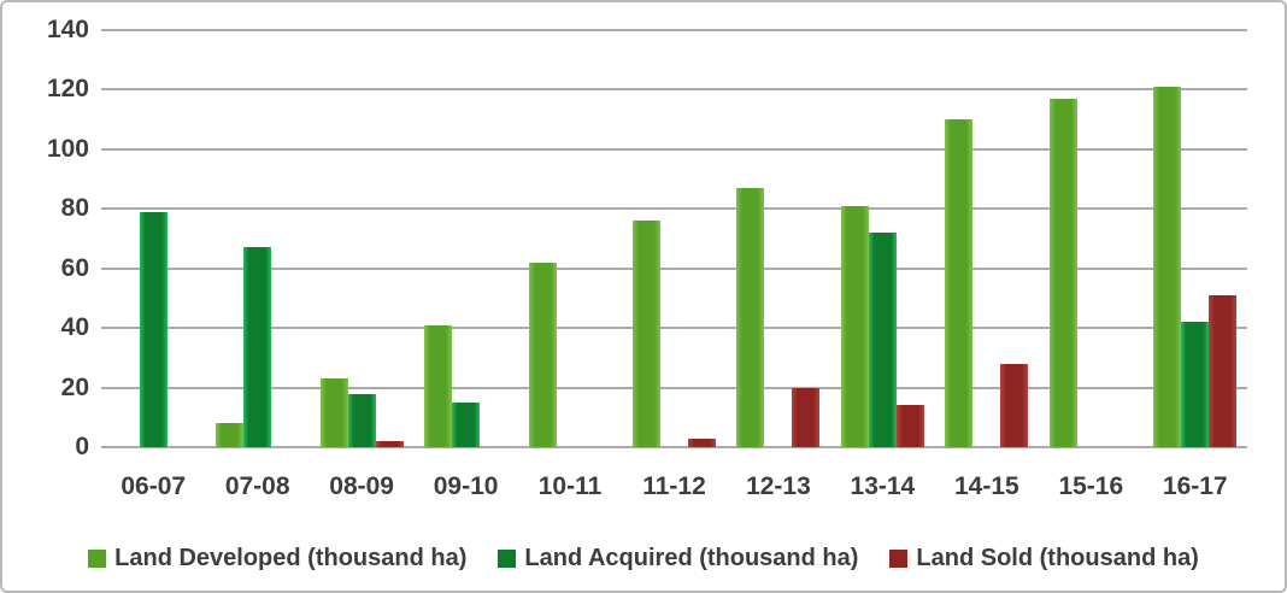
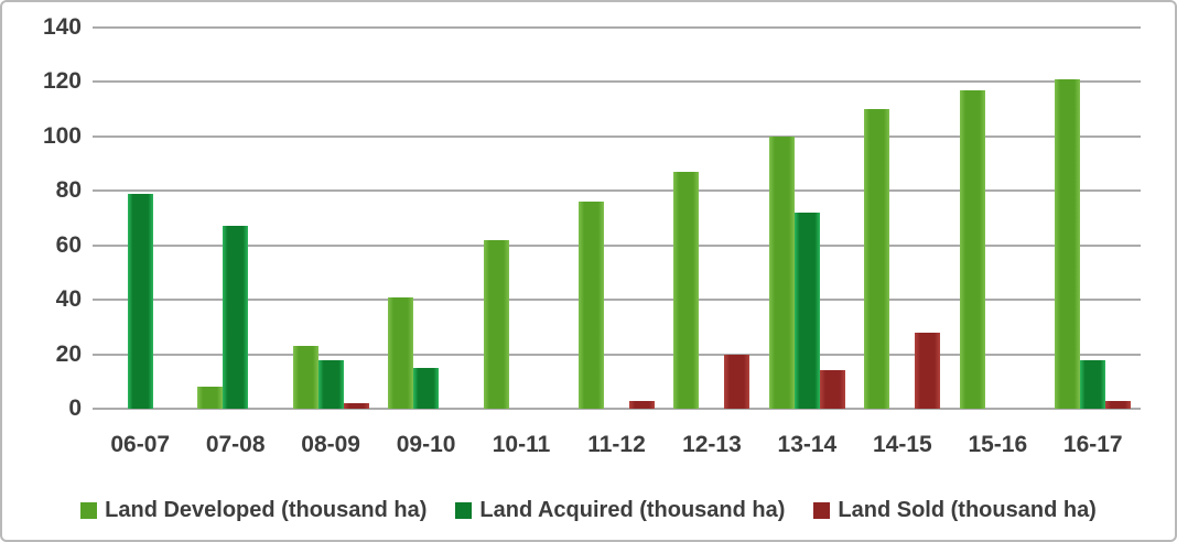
Land Developed (thousand ha)/13-14: 81 -> 100
Land Acquired (thousand ha)/16-17: 42 -> 18
Land Sold (thousand ha)/16-17: 51 -> 3
